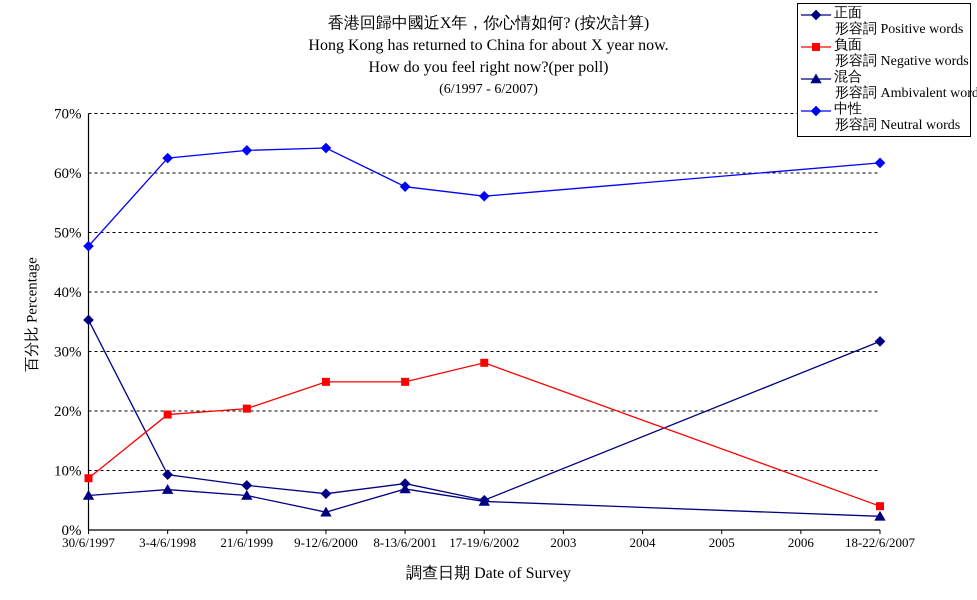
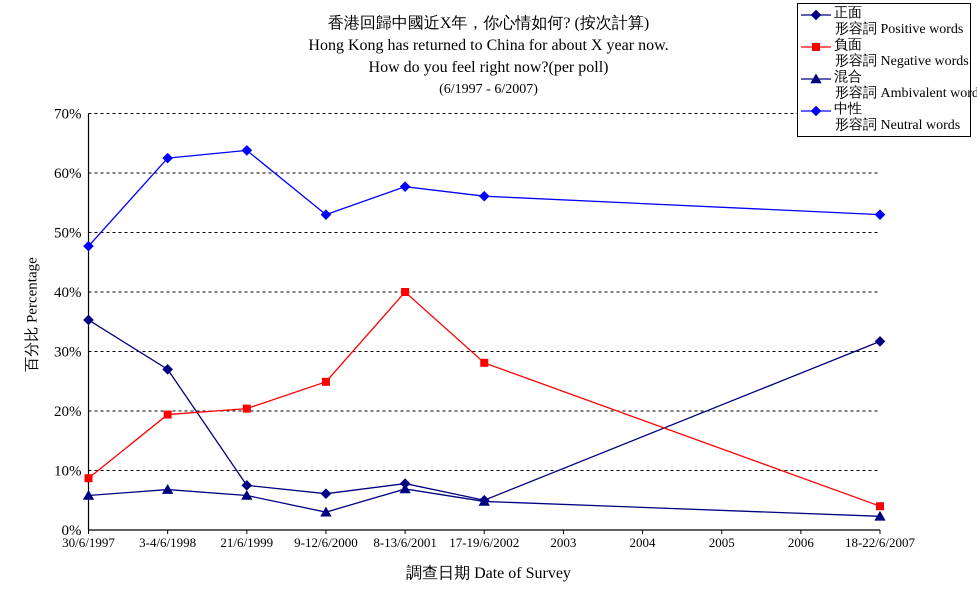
正面 形容詞 Positive words/3-4/6/1998: 9% -> 27%
中性 形容詞 Neutral words/9-12/6/2000: 64% -> 53%
負面 形容詞 Negative words/8-13/6/2001: 25% -> 40%
中性 形容詞 Neutral words/18-22/6/2007: 62% -> 53%
